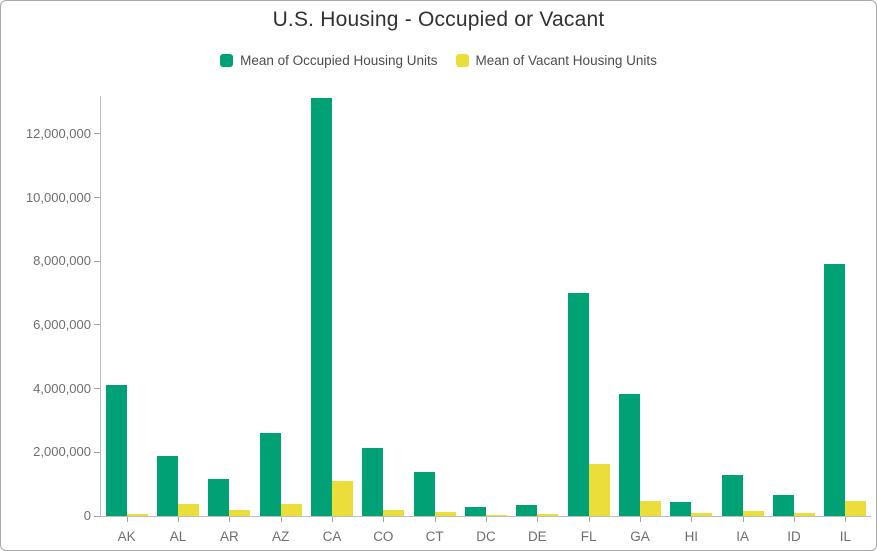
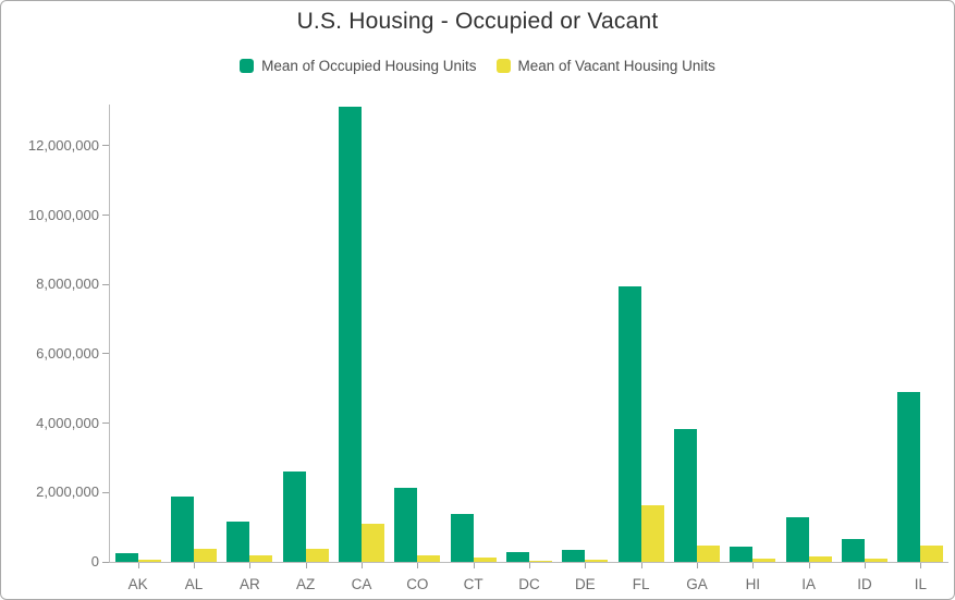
Mean of Occupied Housing Units/AK: 4100000 -> 200000
Mean of Occupied Housing Units/FL: 7000000 -> 8000000
Mean of Occupied Housing Units/IL: 7900000 -> 4900000
